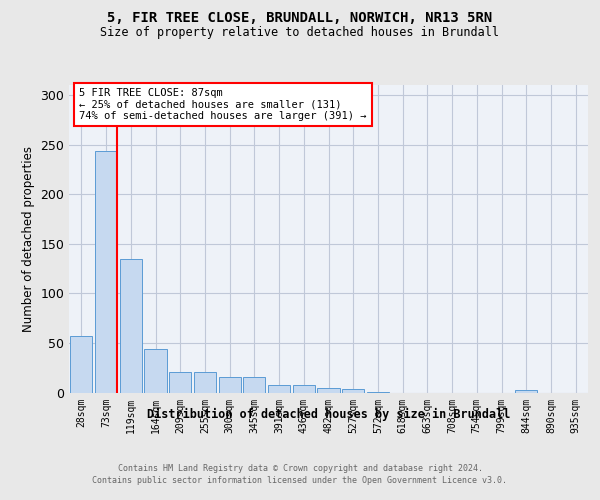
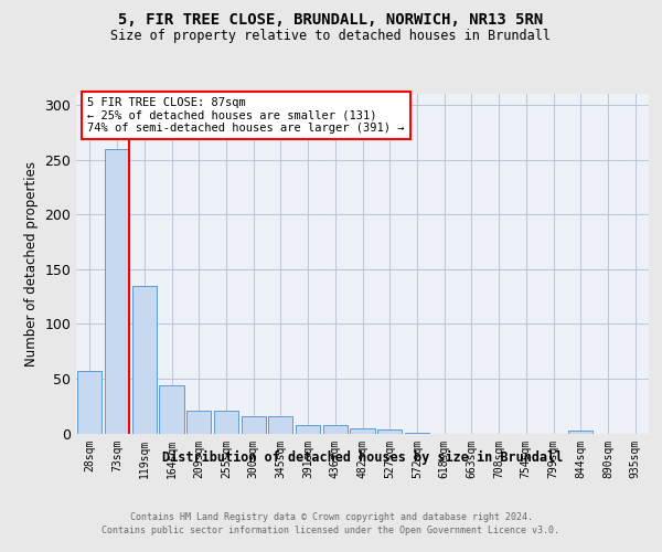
73sqm: 243 -> 260
